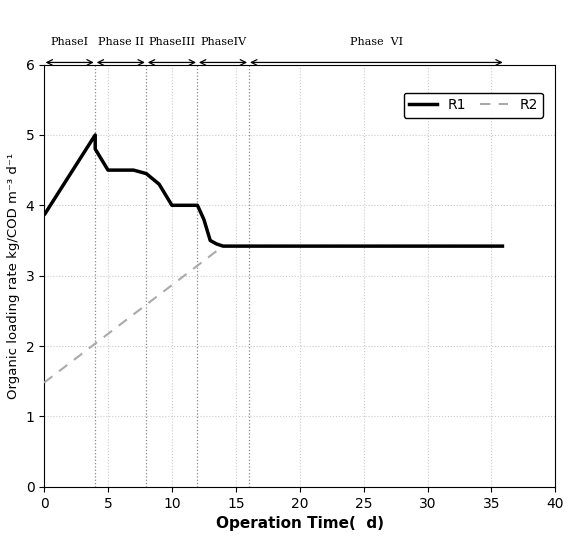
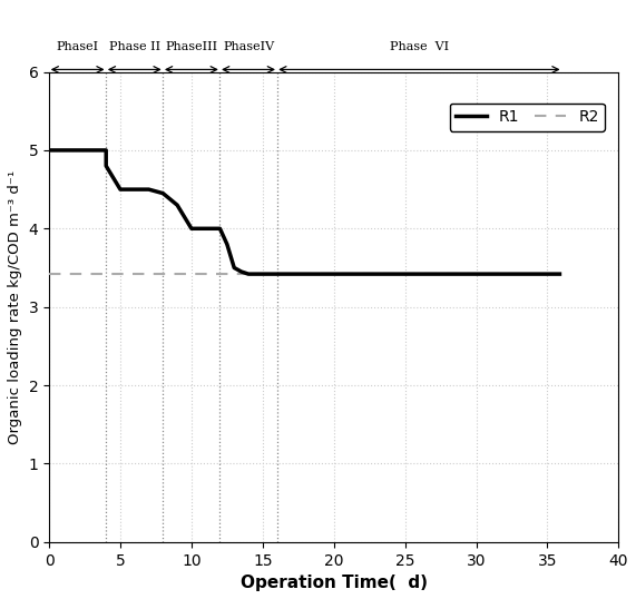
R1/0: 3.86 -> 5.00
R2/0: 1.48 -> 3.42
